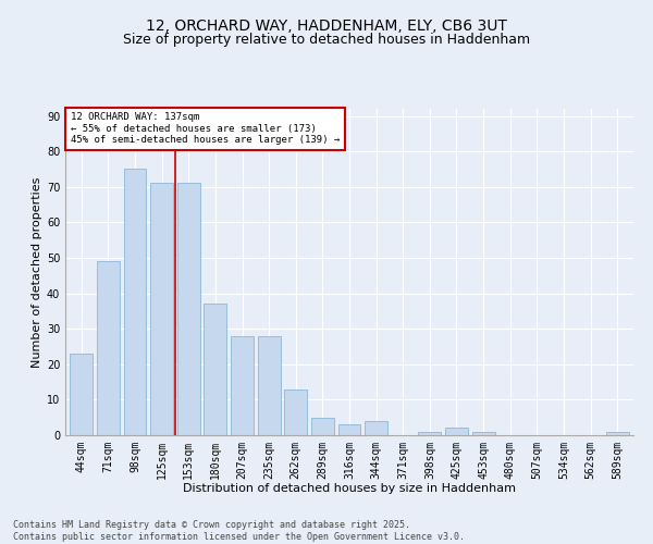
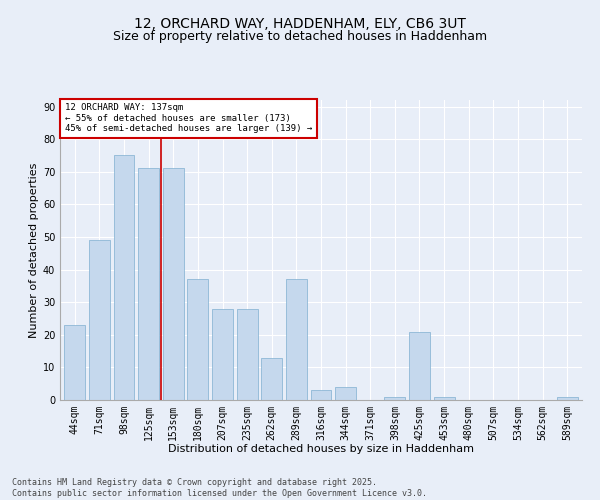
289sqm: 5 -> 37
425sqm: 2 -> 21
